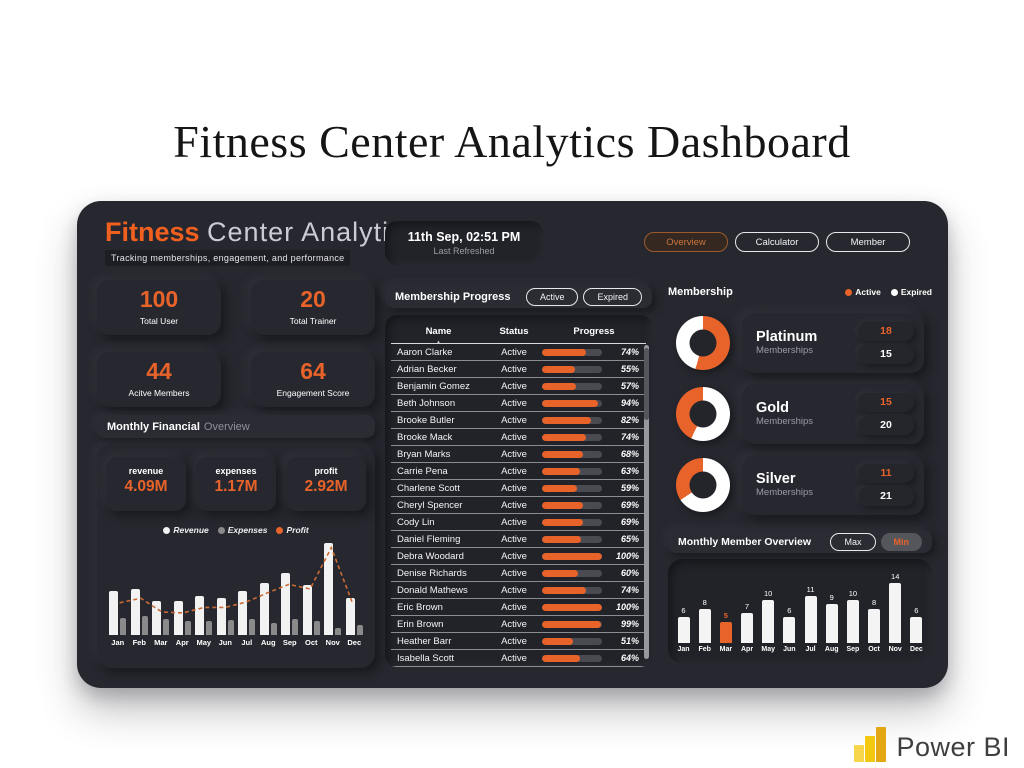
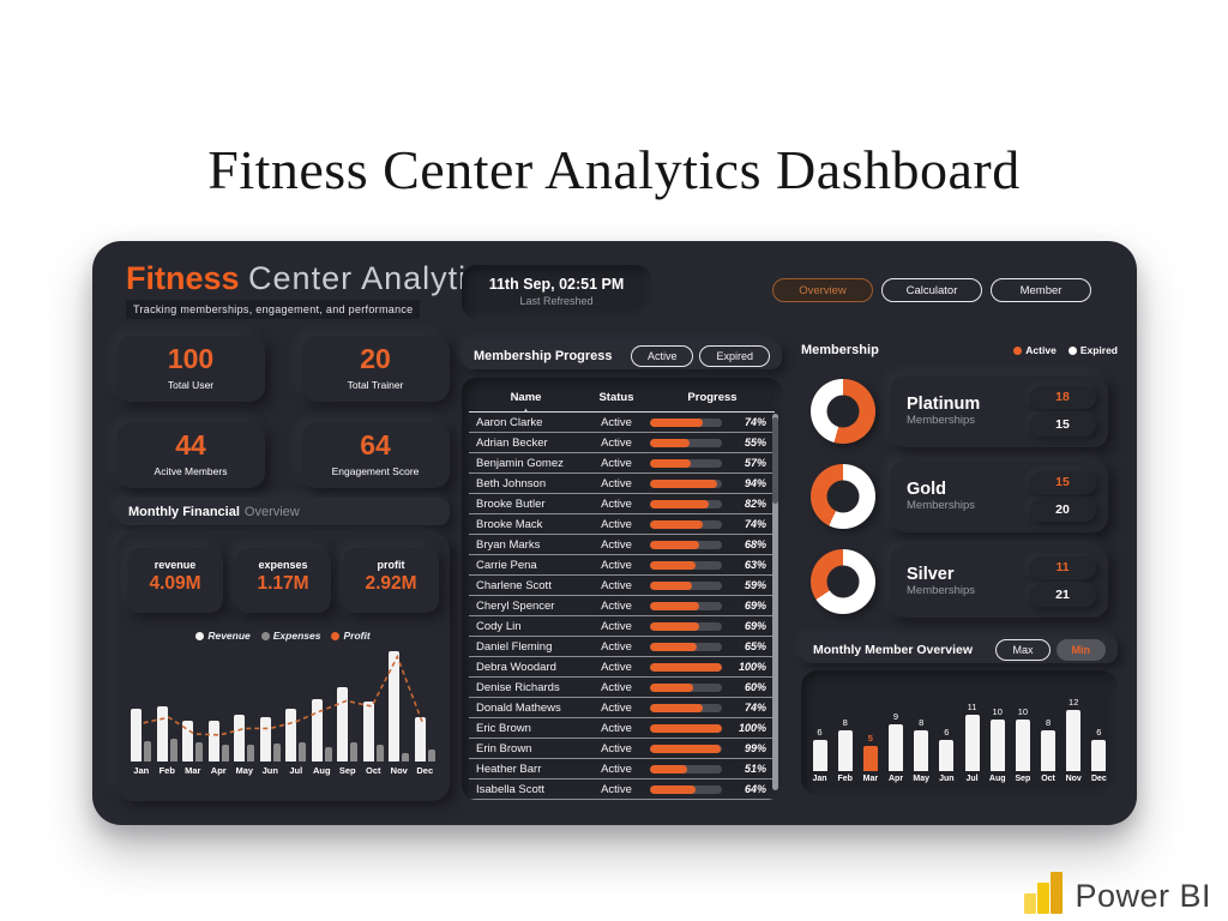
Monthly Member Overview/Apr: 7 -> 9
Monthly Member Overview/May: 10 -> 8
Monthly Member Overview/Aug: 9 -> 10
Monthly Member Overview/Nov: 14 -> 12
